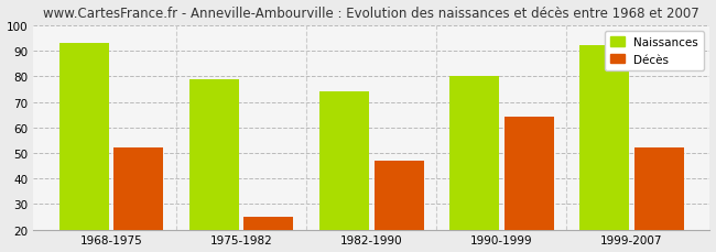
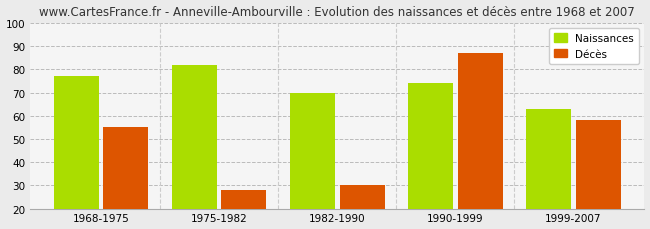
Naissances/1968-1975: 93 -> 77
Décès/1968-1975: 52 -> 55
Naissances/1975-1982: 79 -> 82
Décès/1975-1982: 25 -> 28
Naissances/1982-1990: 74 -> 70
Décès/1982-1990: 47 -> 30
Naissances/1990-1999: 80 -> 74
Décès/1990-1999: 64 -> 87
Naissances/1999-2007: 92 -> 63
Décès/1999-2007: 52 -> 58
